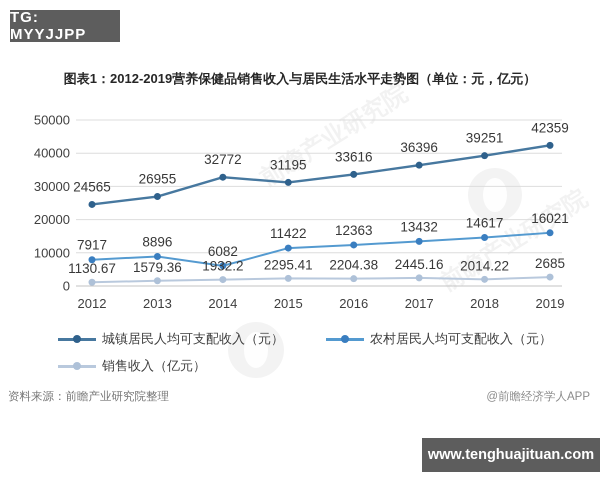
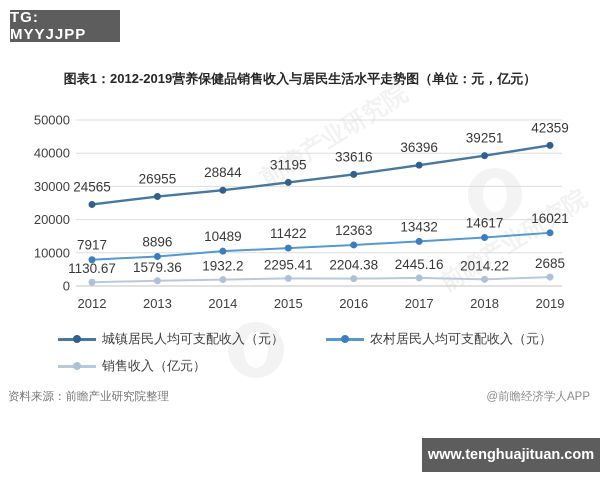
城镇居民人均可支配收入（元）/2014: 32772 -> 28844
农村居民人均可支配收入（元）/2014: 6082 -> 10489
